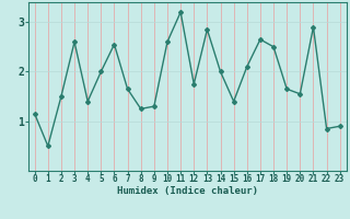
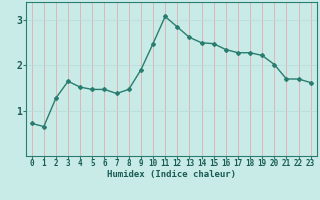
0: 1.15 -> 0.72
1: 0.50 -> 0.65
2: 1.50 -> 1.28
3: 2.60 -> 1.65
4: 1.40 -> 1.52
5: 2.00 -> 1.47
6: 2.55 -> 1.47
7: 1.65 -> 1.38
8: 1.25 -> 1.47
9: 1.30 -> 1.90
10: 2.60 -> 2.48
11: 3.20 -> 3.08
12: 1.75 -> 2.85
13: 2.85 -> 2.62
14: 2.00 -> 2.50
15: 1.40 -> 2.48
16: 2.10 -> 2.35
17: 2.65 -> 2.28
18: 2.50 -> 2.28
19: 1.65 -> 2.22
20: 1.55 -> 2.02
21: 2.90 -> 1.70
22: 0.85 -> 1.70
23: 0.90 -> 1.62
